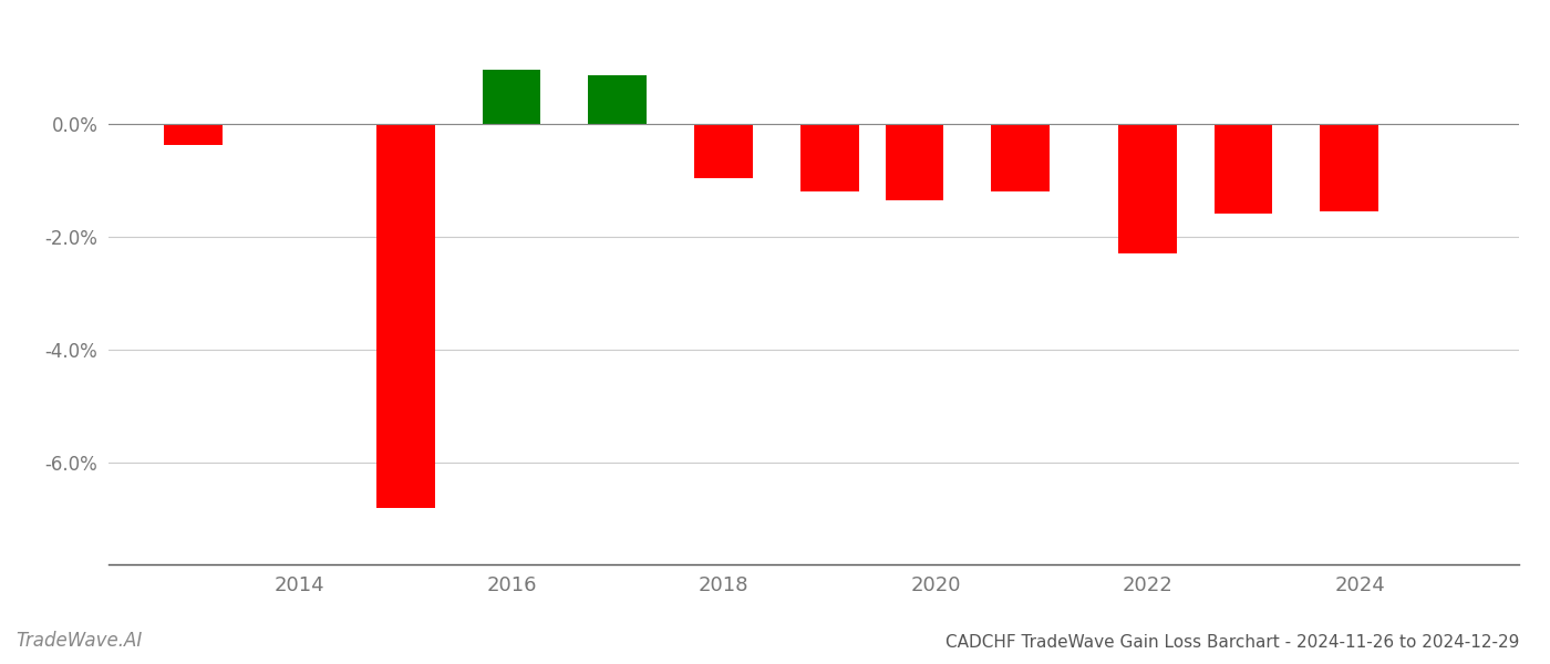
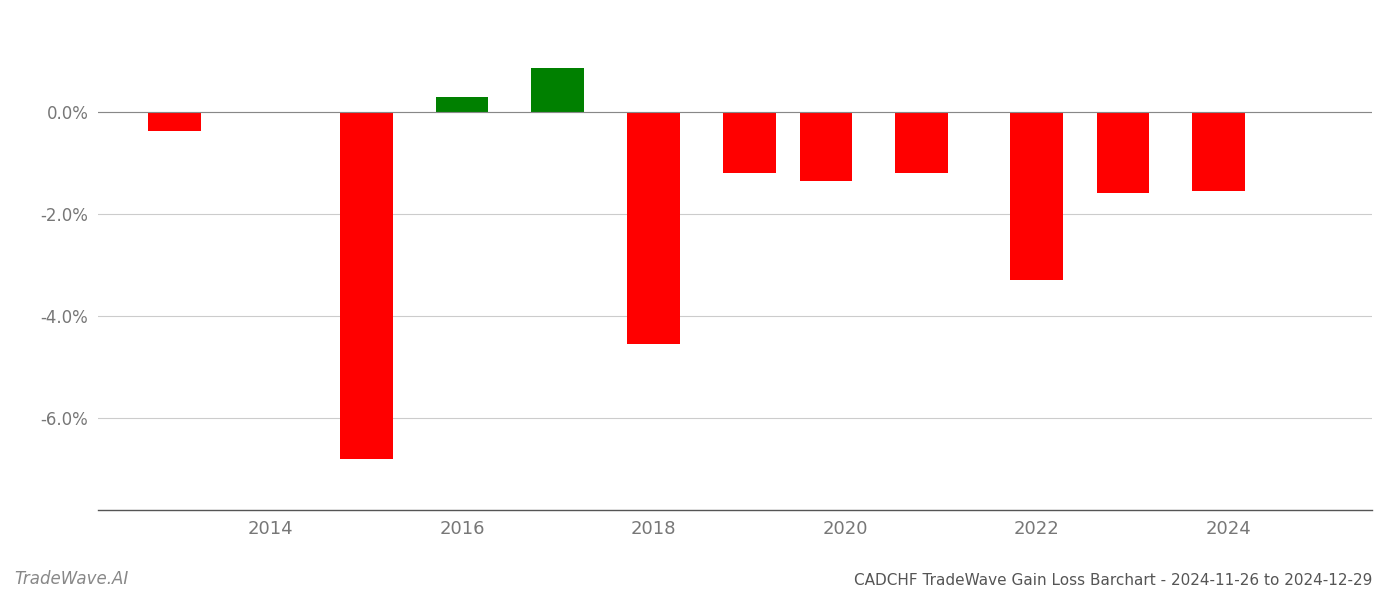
2016: 0.96% -> 0.28%
2018: -0.96% -> -4.55%
2022: -2.30% -> -3.30%
